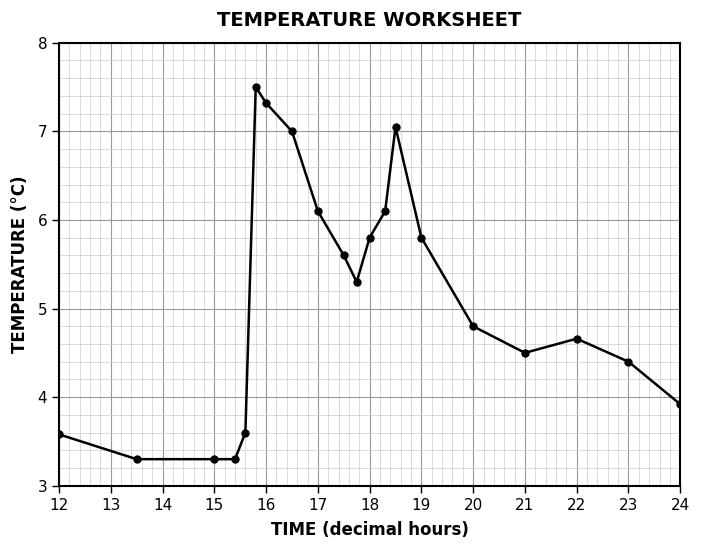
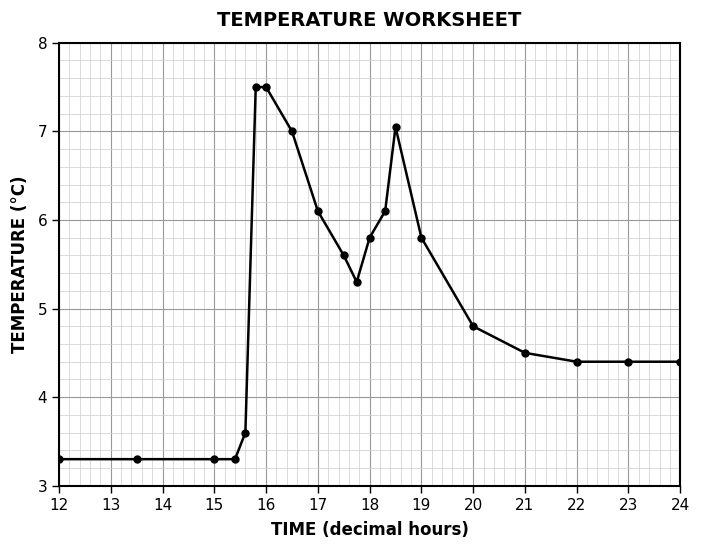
12: 3.58 -> 3.30
16: 7.32 -> 7.50
22: 4.66 -> 4.40
24: 3.92 -> 4.40
